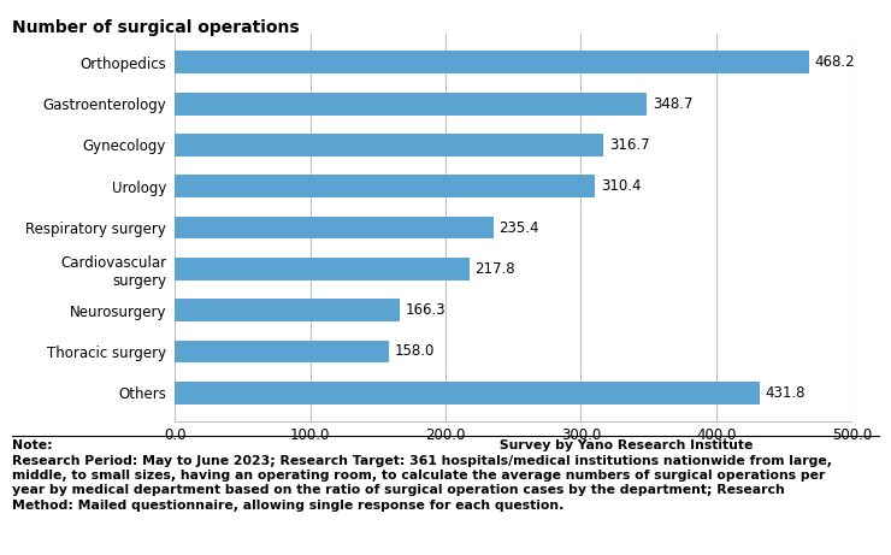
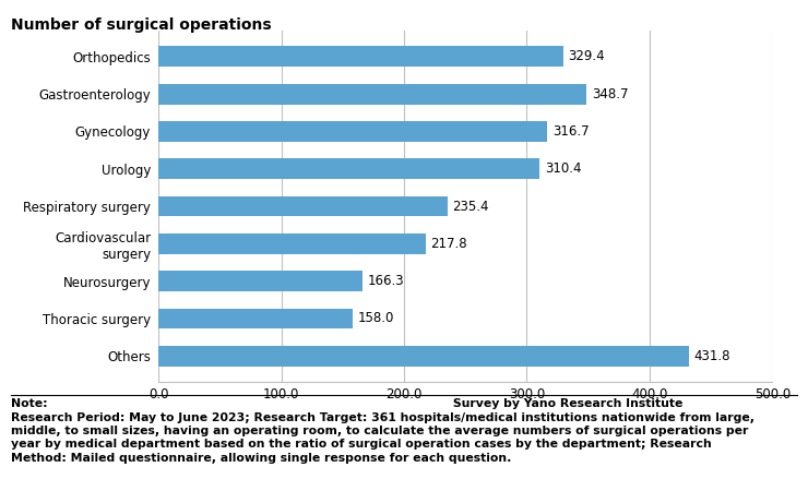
Orthopedics: 468.2 -> 329.4
